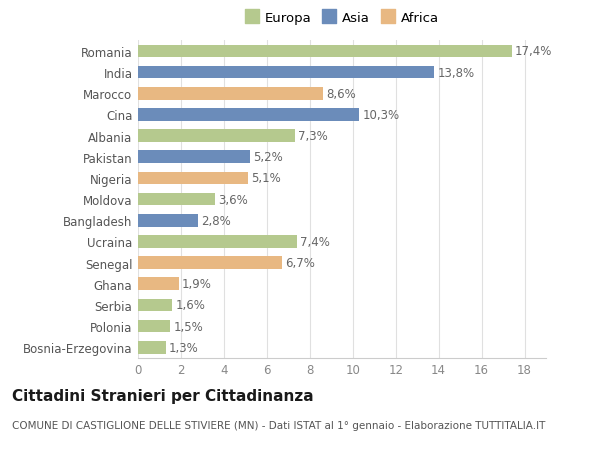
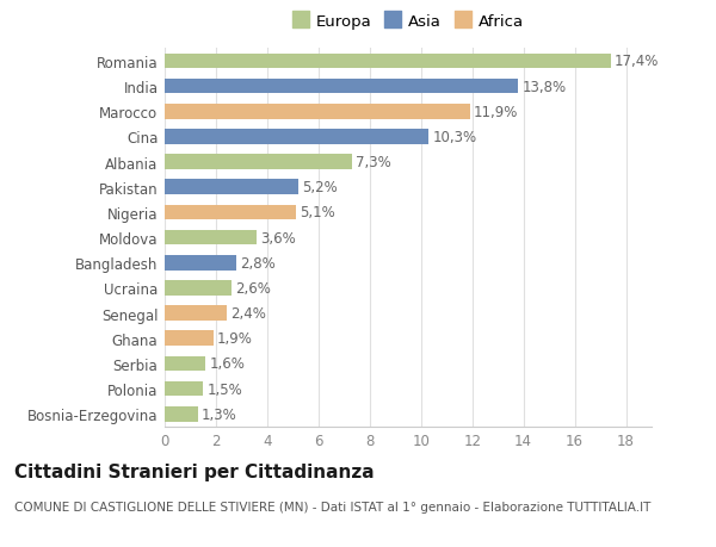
Marocco: 8,6% -> 11,9%
Ucraina: 7,4% -> 2,6%
Senegal: 6,7% -> 2,4%
